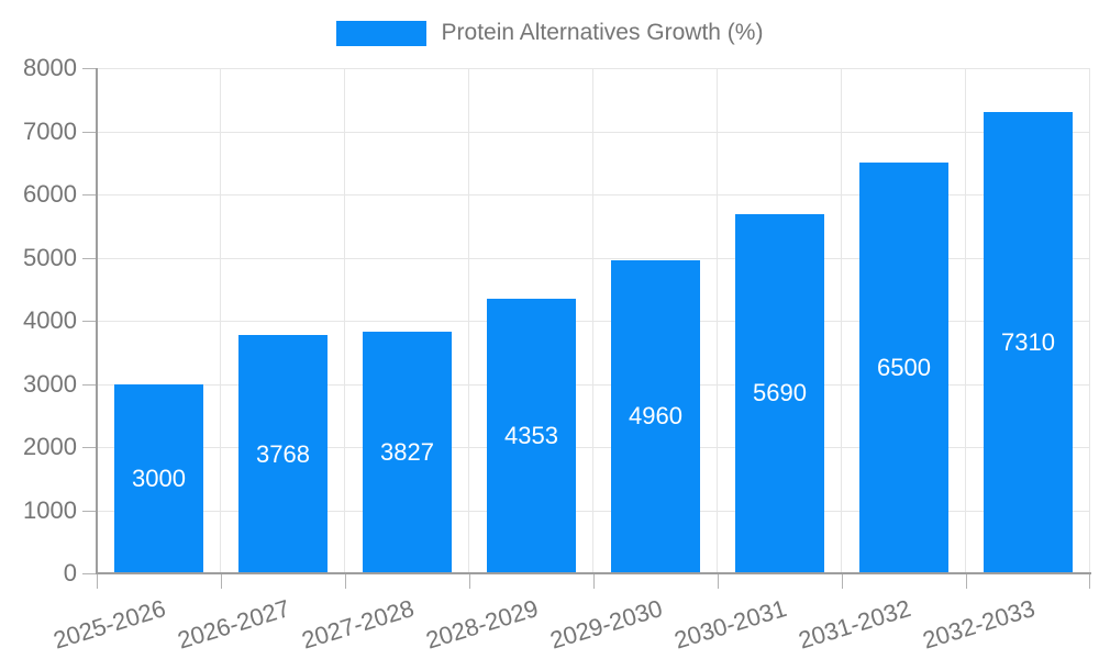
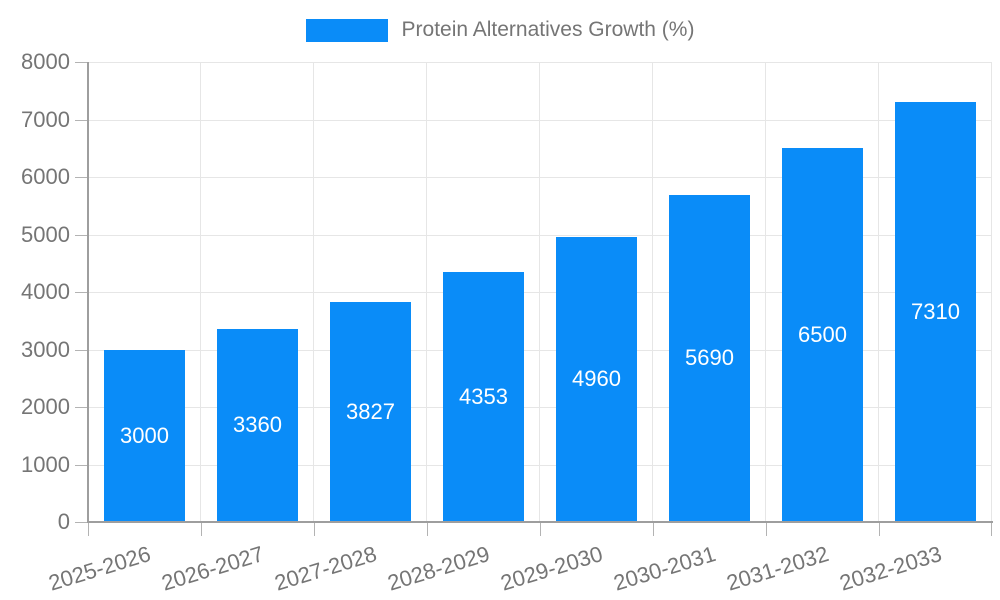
2026-2027: 3768 -> 3360
